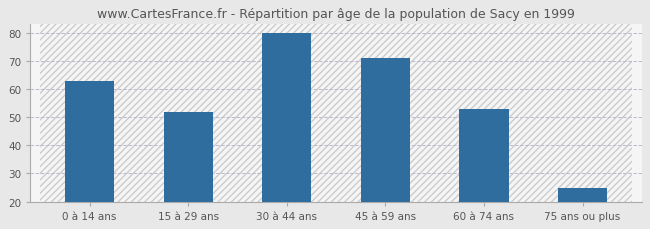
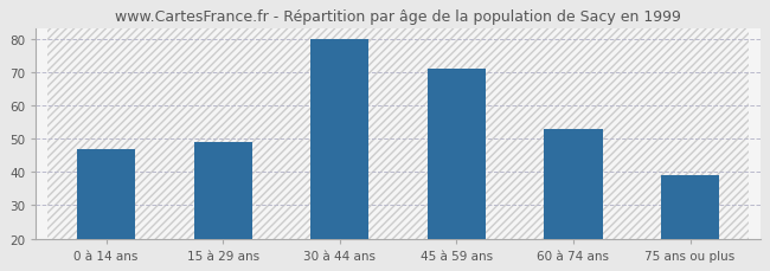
0 à 14 ans: 63 -> 47
15 à 29 ans: 52 -> 49
75 ans ou plus: 25 -> 39
